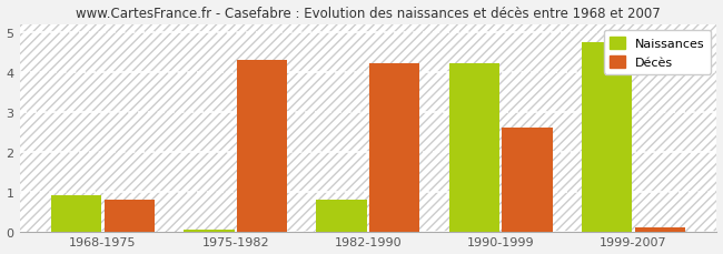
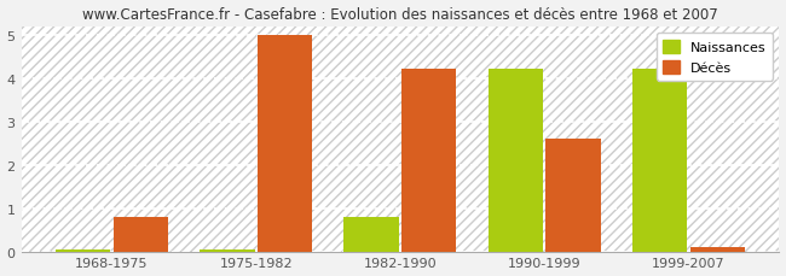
Naissances/1968-1975: 0.90 -> 0.05
Décès/1975-1982: 4.3 -> 5.0
Naissances/1999-2007: 4.75 -> 4.20
